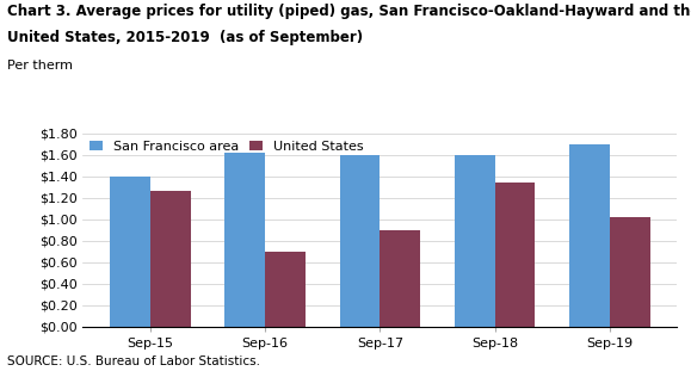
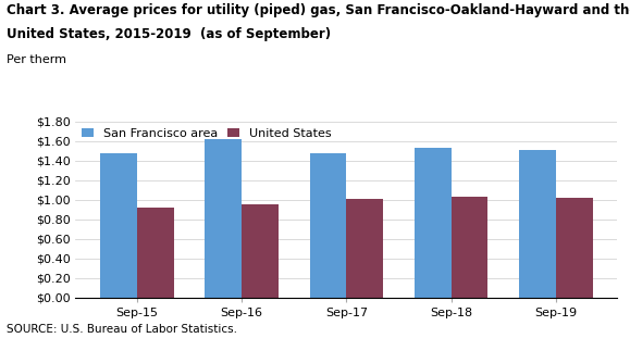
San Francisco area/Sep-15: $1.40 -> $1.48
United States/Sep-15: $1.26 -> $0.92
United States/Sep-16: $0.70 -> $0.95
San Francisco area/Sep-17: $1.60 -> $1.48
United States/Sep-17: $0.90 -> $1.01
San Francisco area/Sep-18: $1.60 -> $1.53
United States/Sep-18: $1.34 -> $1.03
San Francisco area/Sep-19: $1.70 -> $1.51
